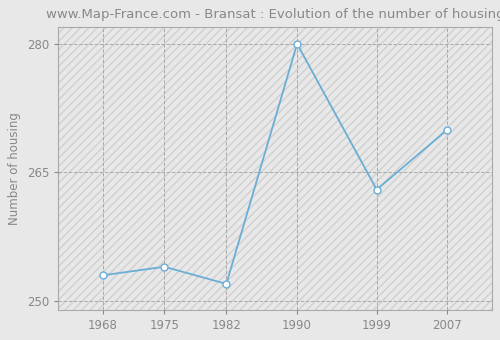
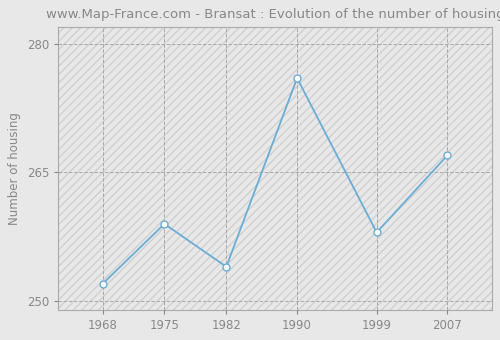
1968: 253 -> 252
1975: 254 -> 259
1982: 252 -> 254
1990: 280 -> 276
1999: 263 -> 258
2007: 270 -> 267
